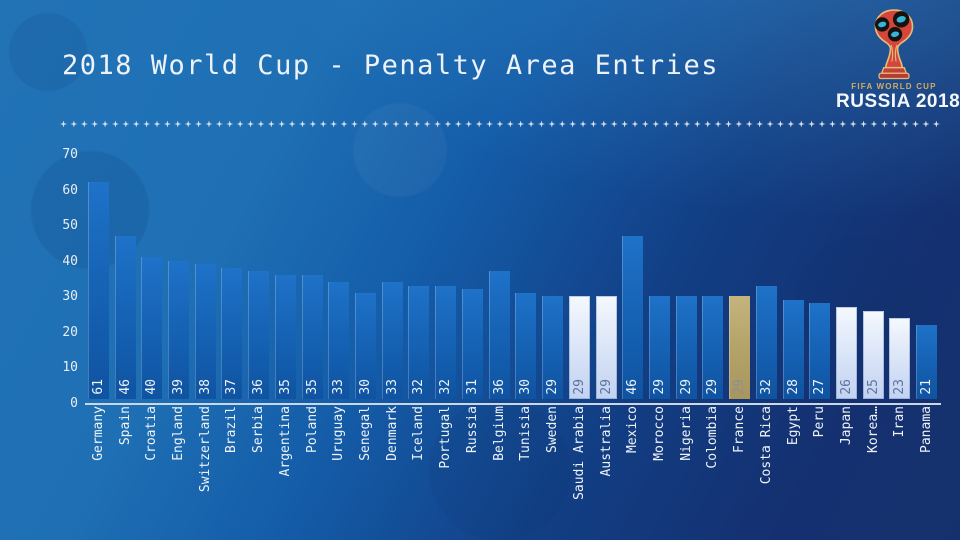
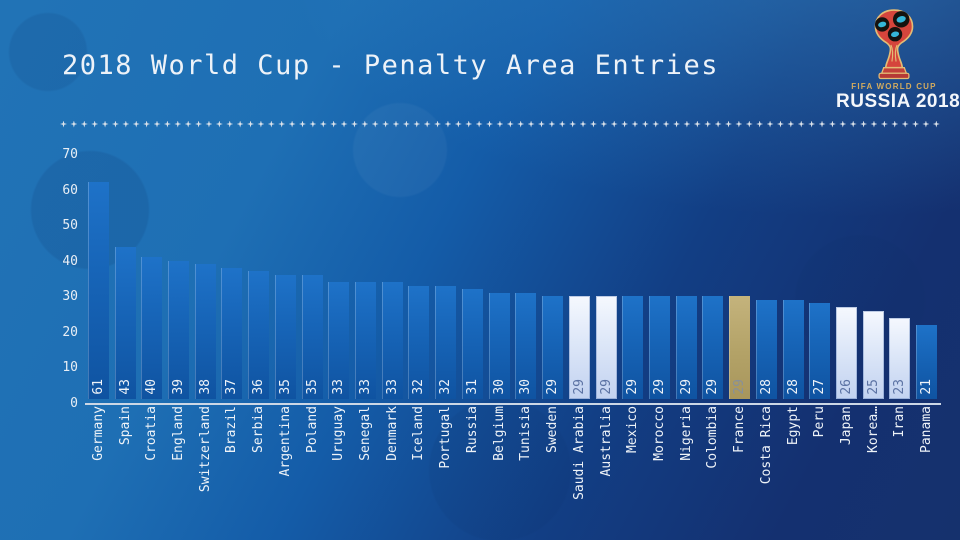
Spain: 46 -> 43
Senegal: 30 -> 33
Belgium: 36 -> 30
Mexico: 46 -> 29
Costa Rica: 32 -> 28
